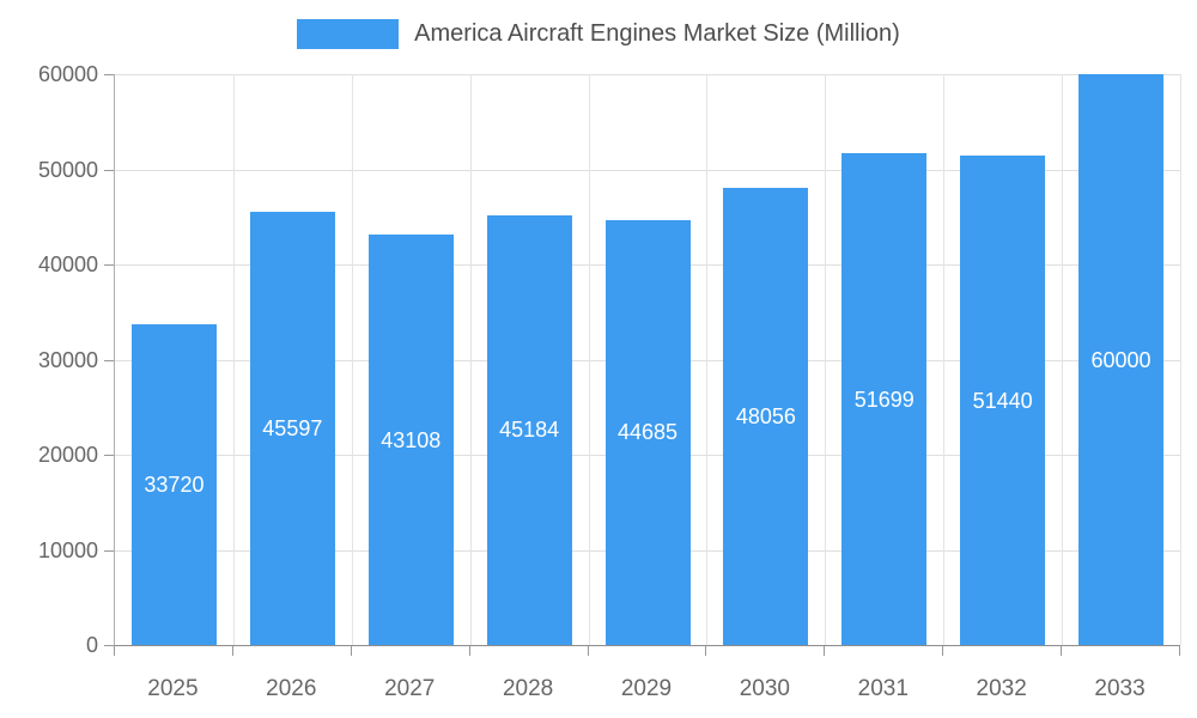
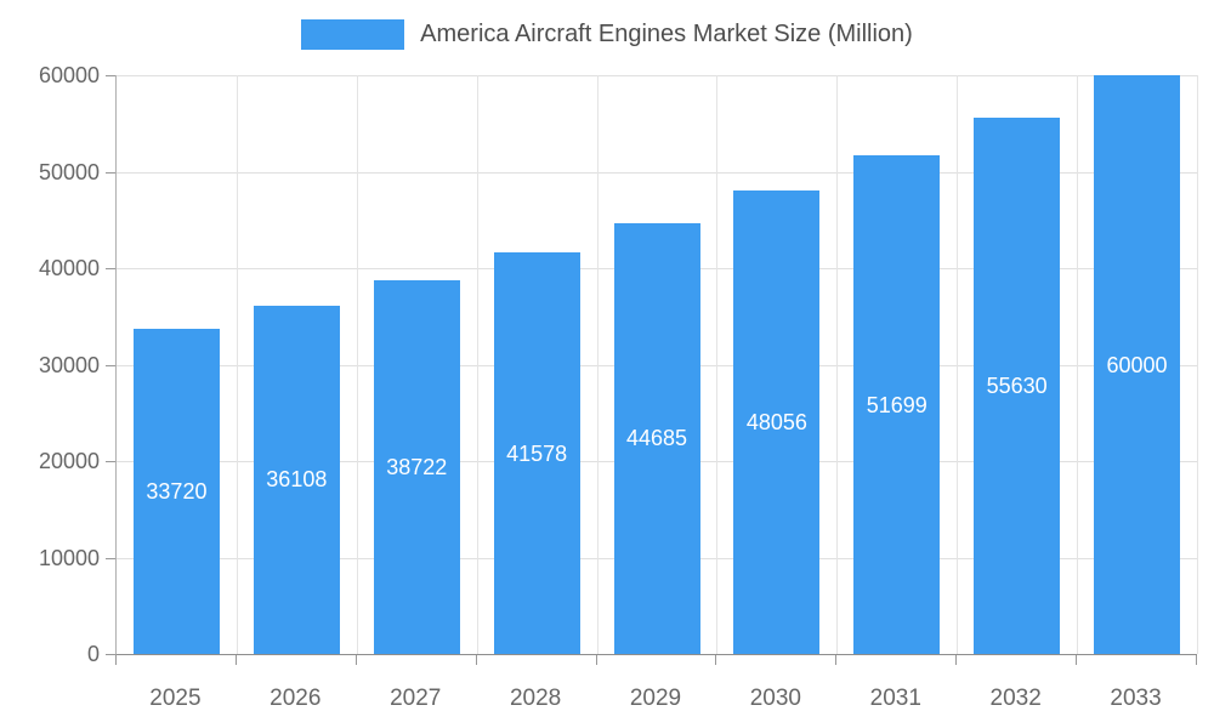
2026: 45597 -> 36108
2027: 43108 -> 38722
2028: 45184 -> 41578
2032: 51440 -> 55630
